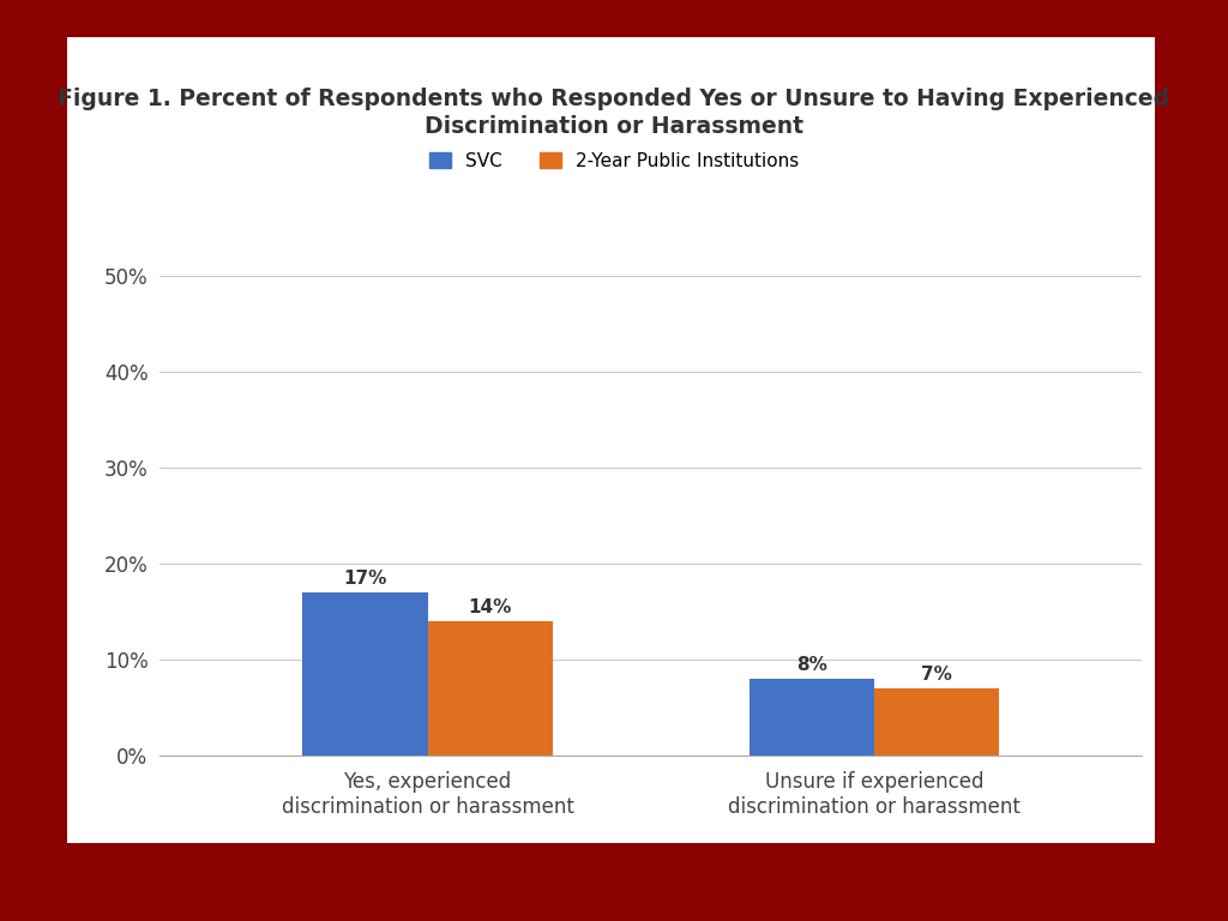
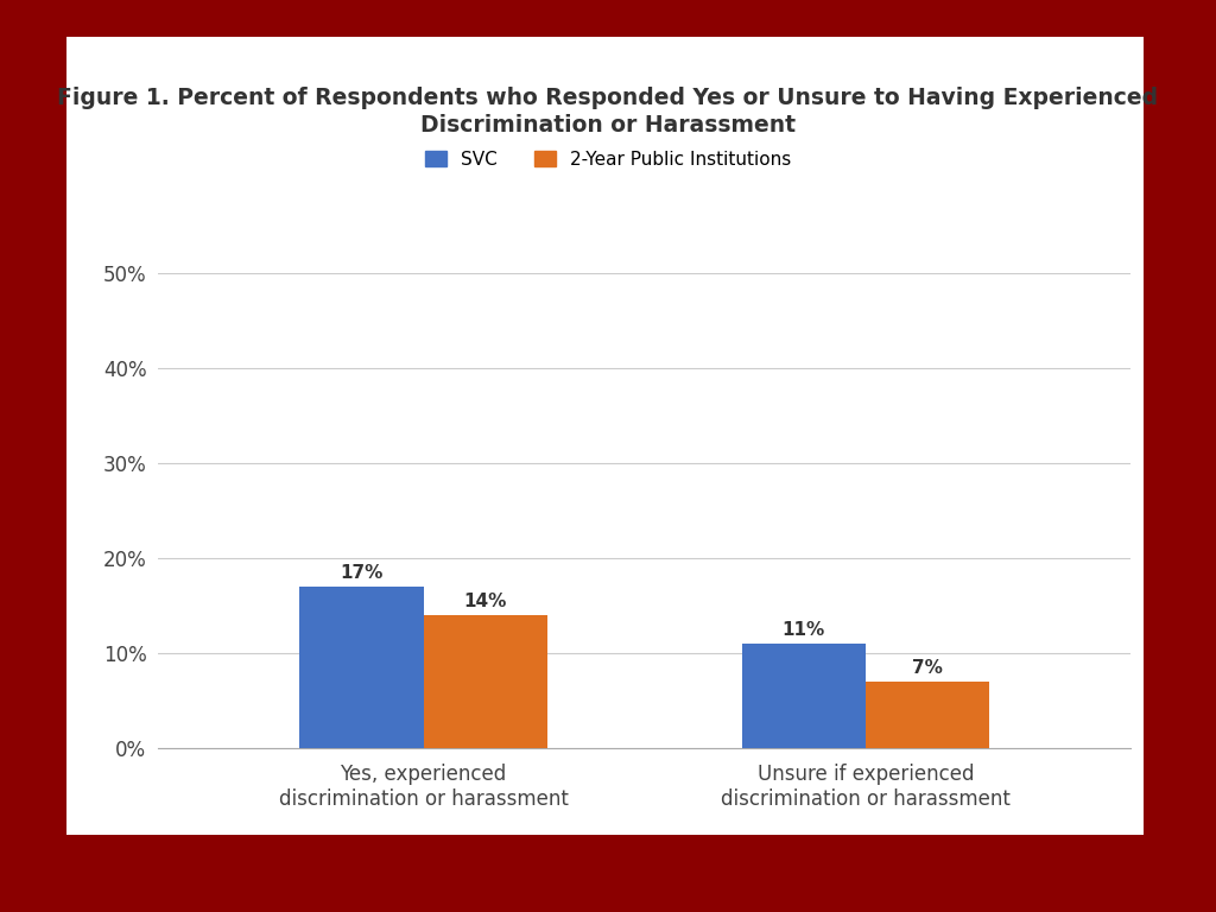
SVC/Unsure if experienced discrimination or harassment: 8% -> 11%
